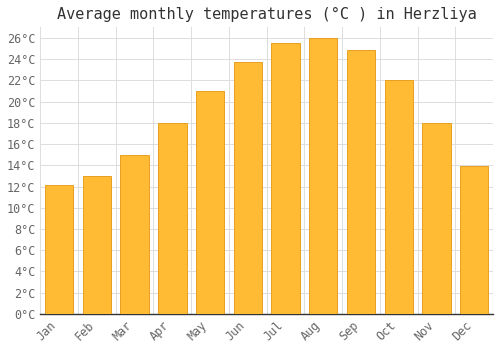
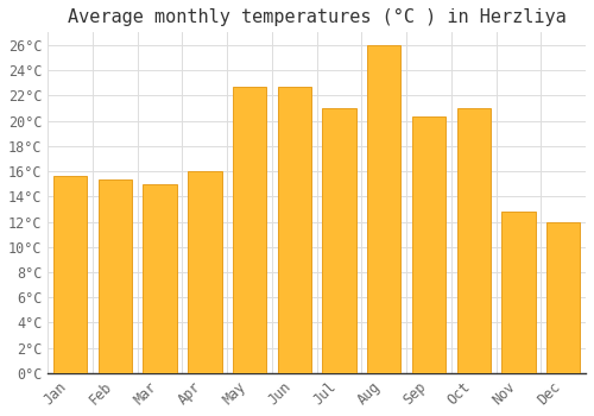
Jan: 12.1°C -> 15.6°C
Feb: 13.0°C -> 15.3°C
Apr: 18.0°C -> 16.0°C
May: 21.0°C -> 22.7°C
Jun: 23.7°C -> 22.7°C
Jul: 25.5°C -> 21.0°C
Sep: 24.9°C -> 20.3°C
Oct: 22.0°C -> 21.0°C
Nov: 18.0°C -> 12.8°C
Dec: 13.9°C -> 12.0°C
